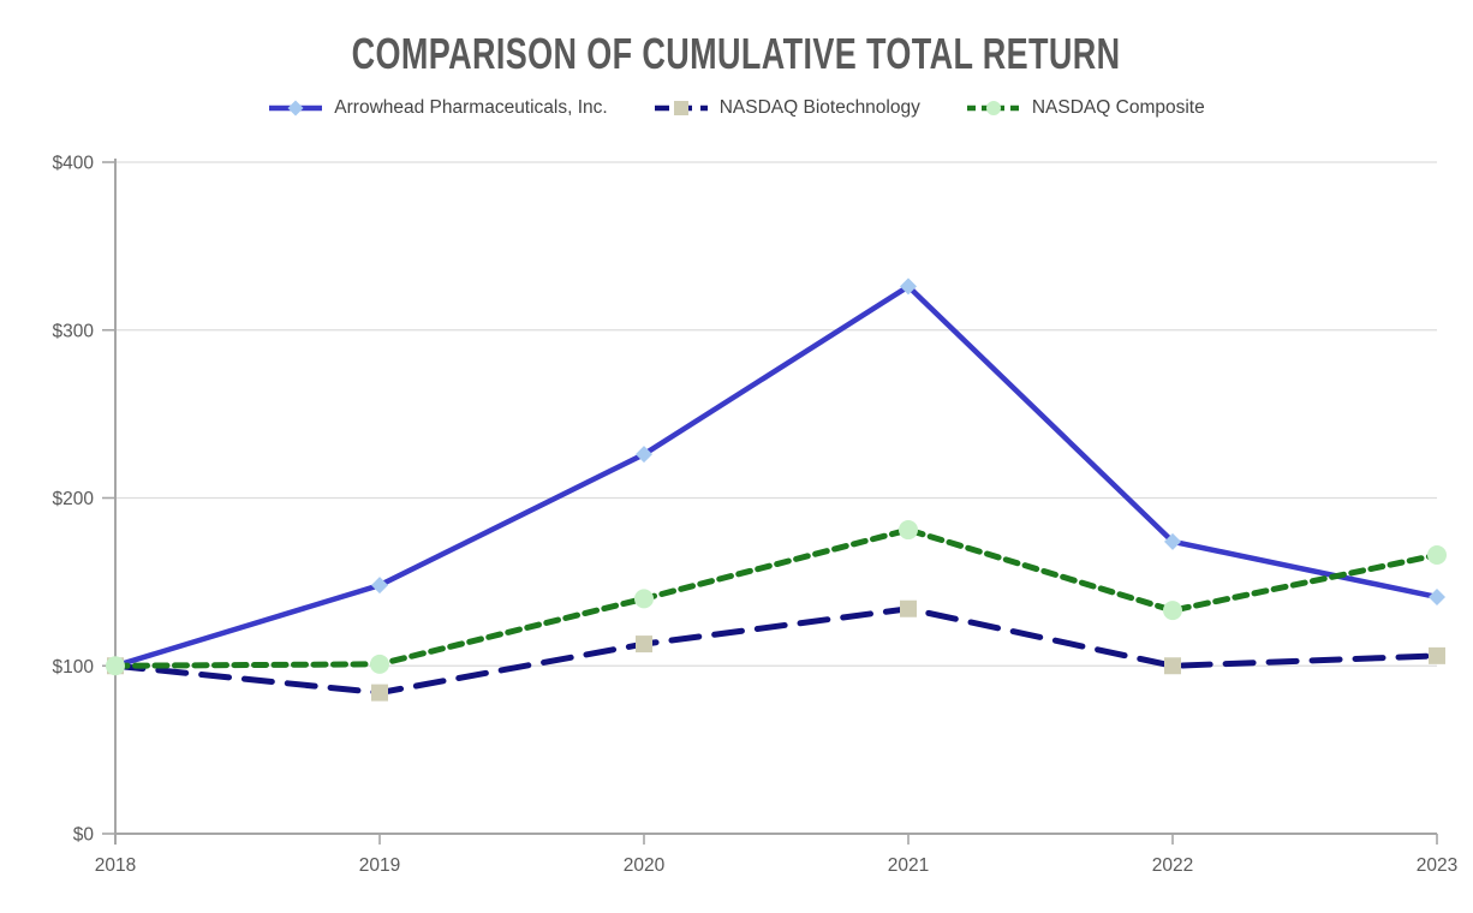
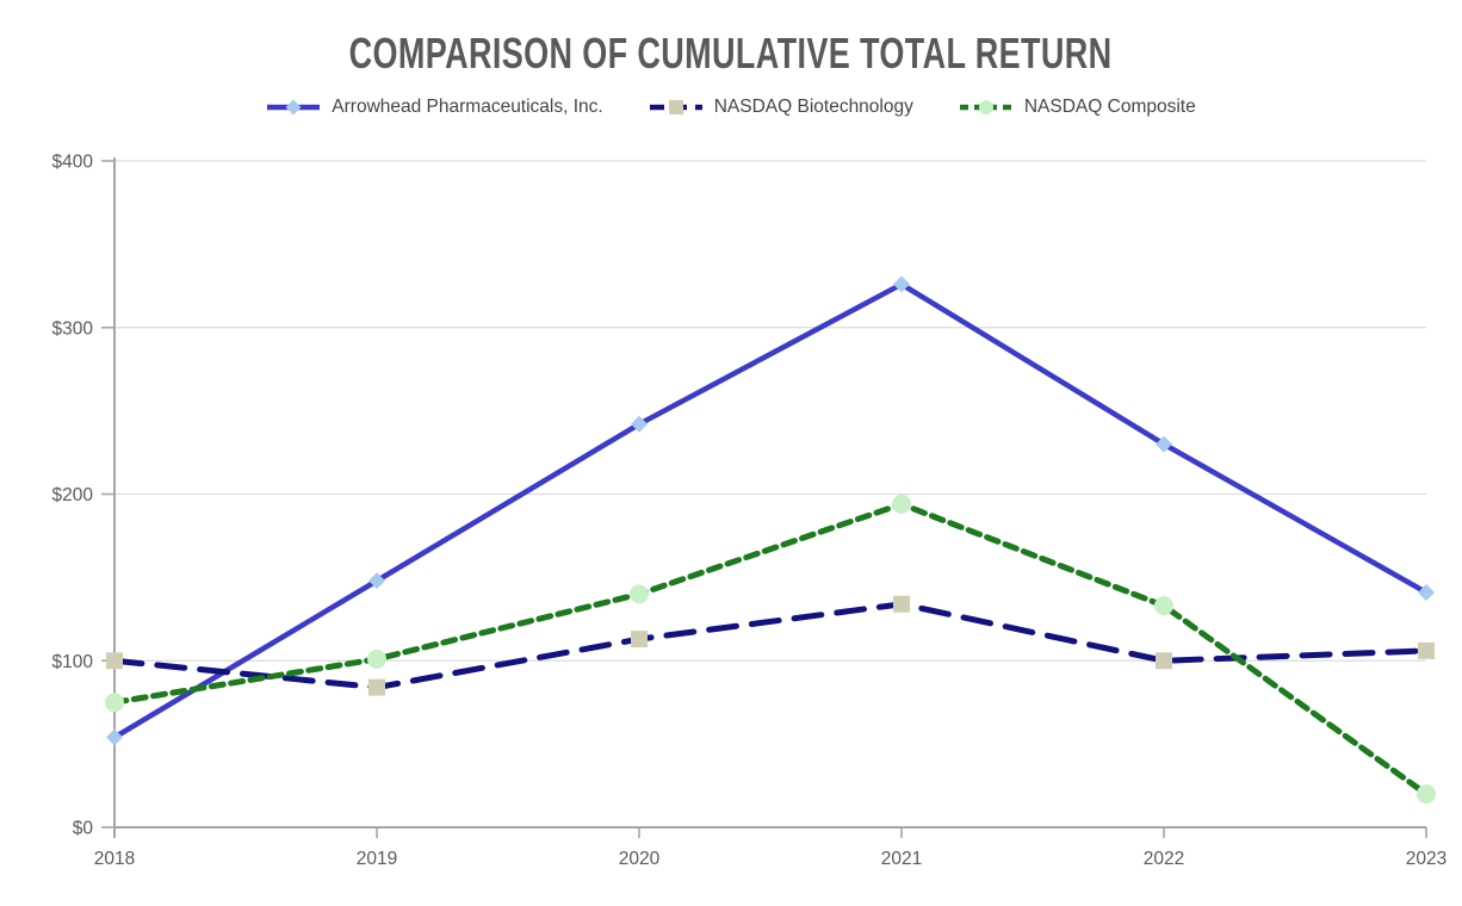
Arrowhead Pharmaceuticals, Inc./2018: $100 -> $54
NASDAQ Composite/2018: $100 -> $75
Arrowhead Pharmaceuticals, Inc./2020: $226 -> $242
NASDAQ Composite/2021: $181 -> $194
Arrowhead Pharmaceuticals, Inc./2022: $174 -> $230
NASDAQ Composite/2023: $166 -> $20
